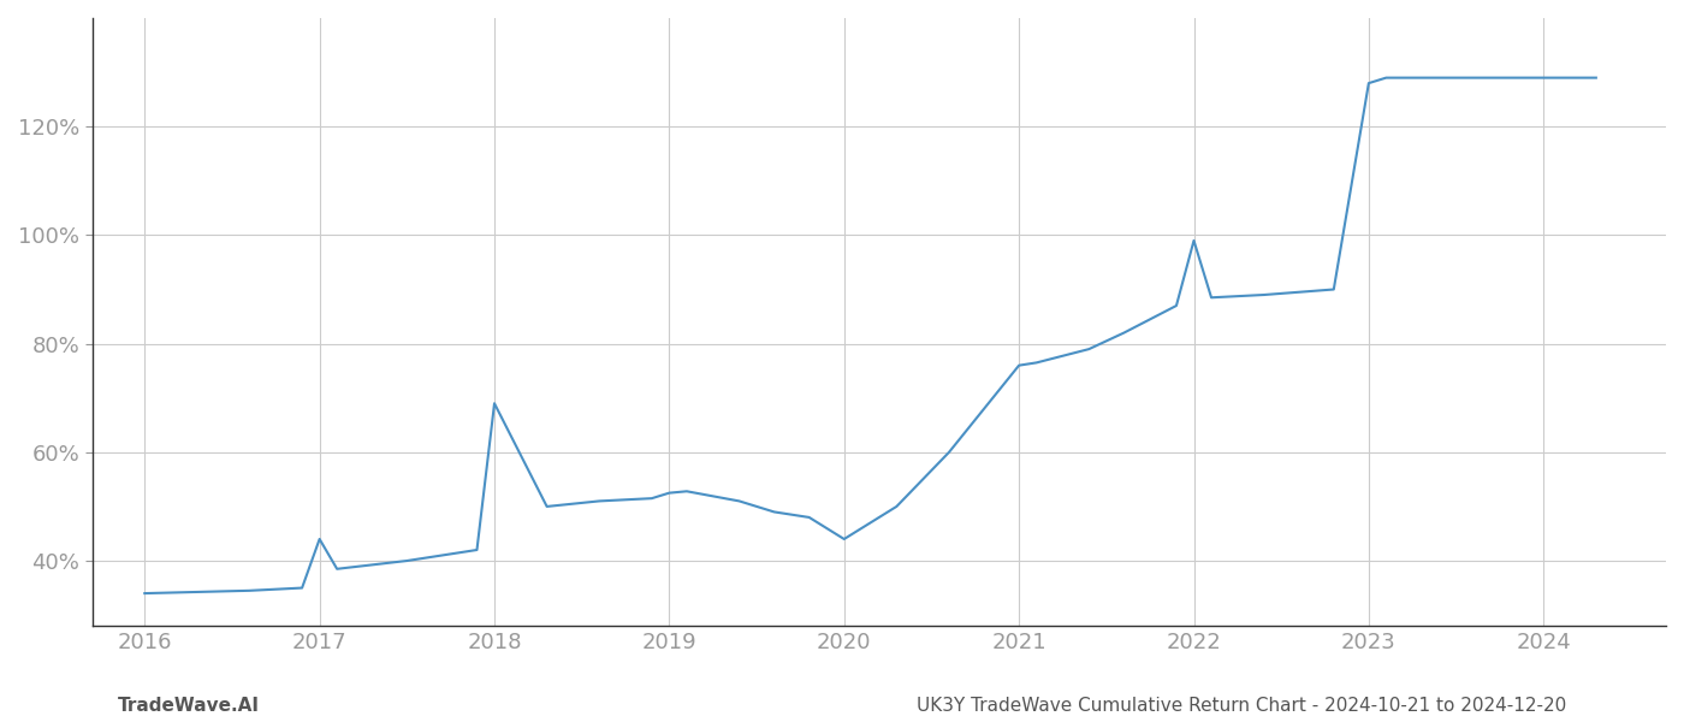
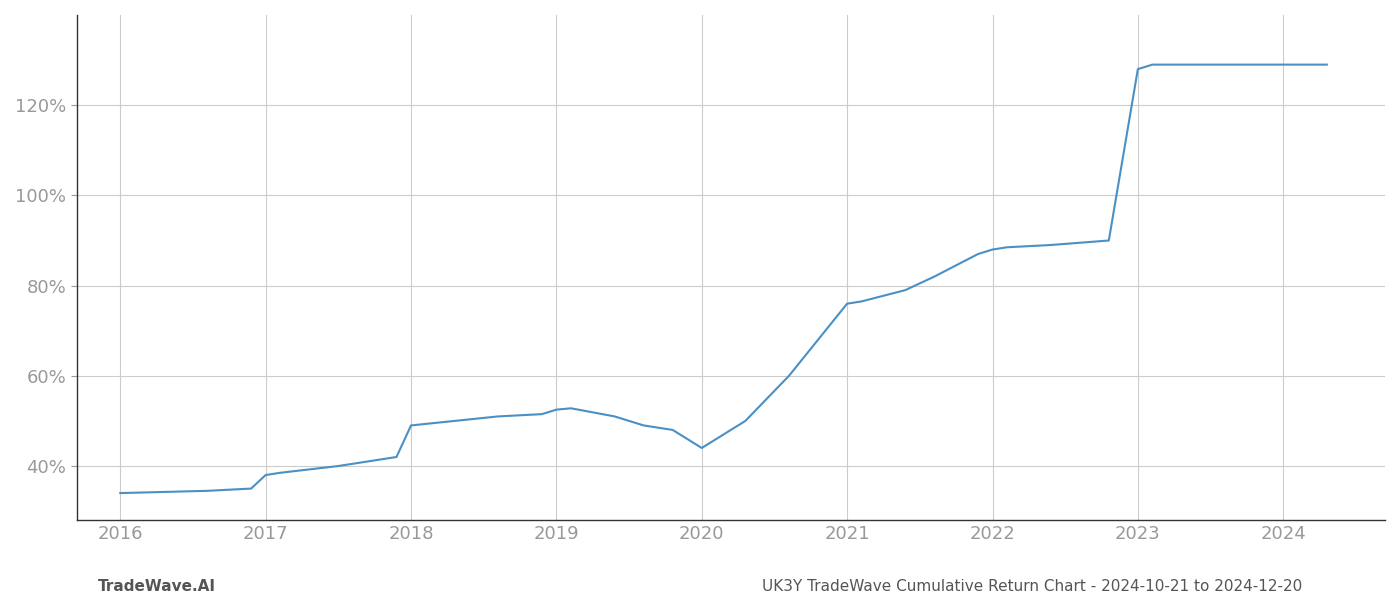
2017: 44.0% -> 38.0%
2018: 69.0% -> 49.0%
2022: 99.0% -> 88.0%
